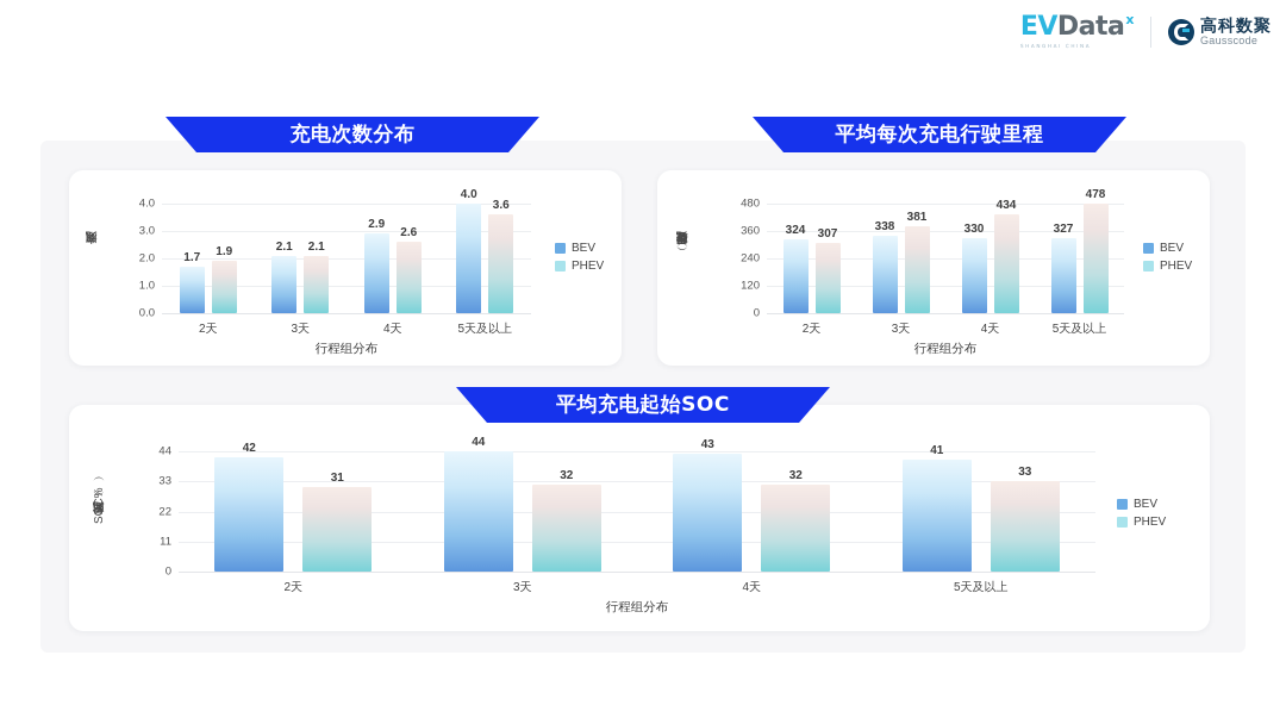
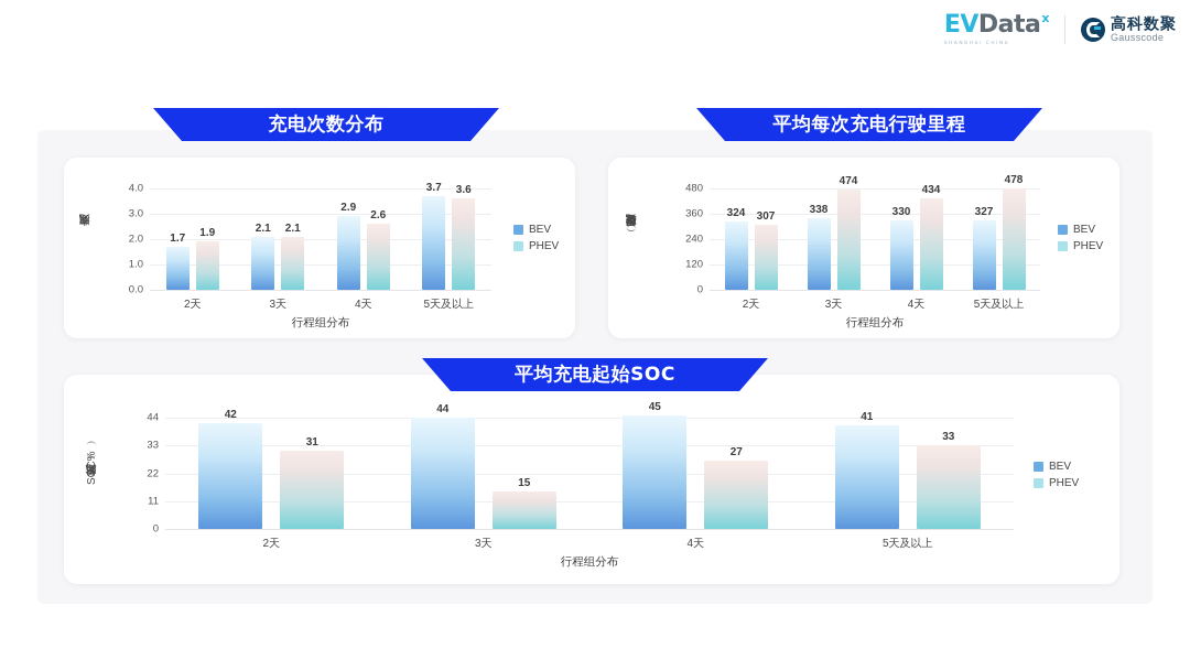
充电次数分布/BEV/5天及以上: 4.0 -> 3.7
平均每次充电行驶里程/PHEV/3天: 381 -> 474
平均充电起始SOC/PHEV/3天: 32 -> 15
平均充电起始SOC/BEV/4天: 43 -> 45
平均充电起始SOC/PHEV/4天: 32 -> 27
